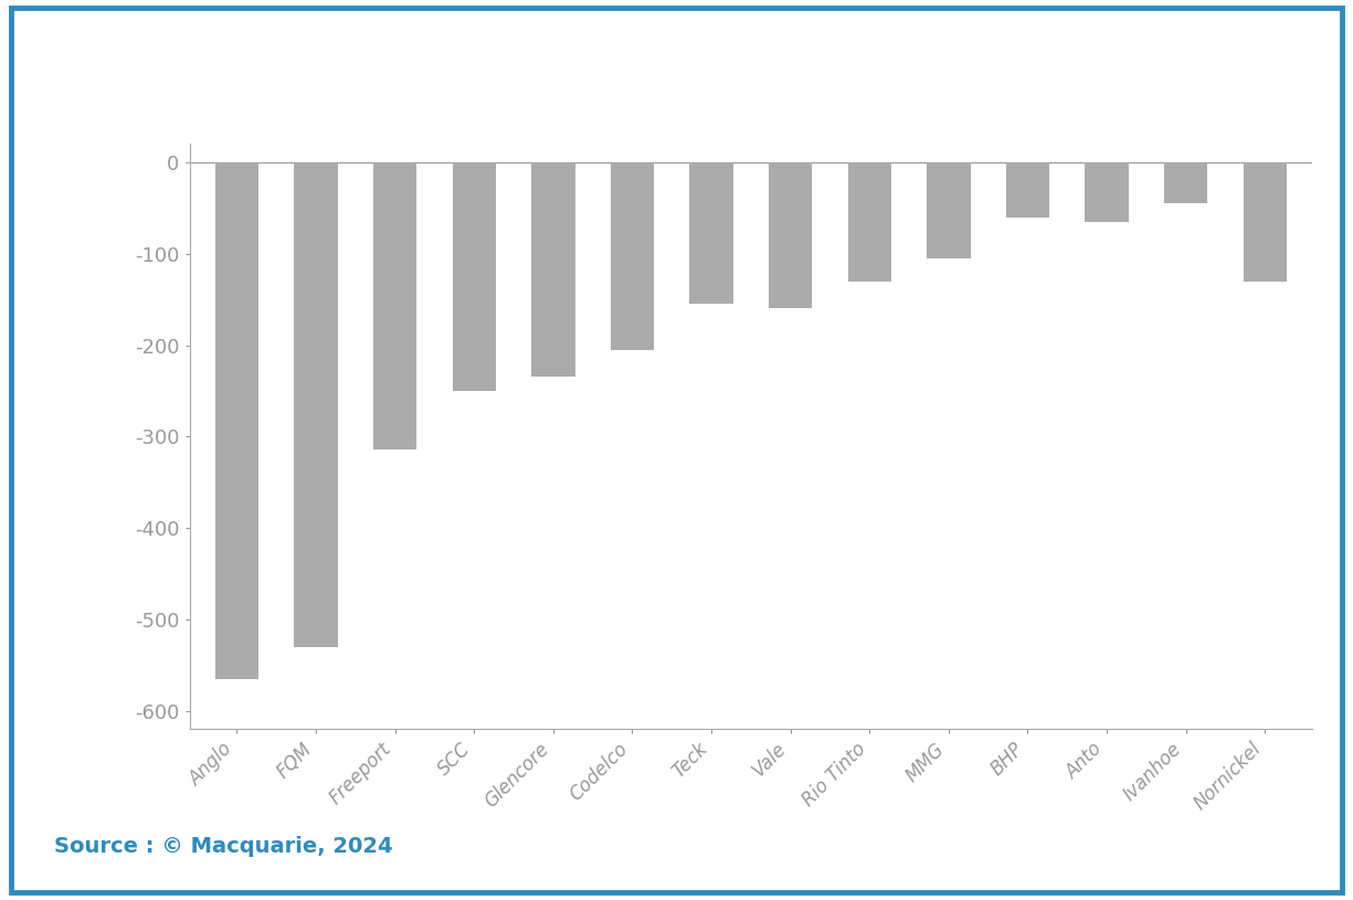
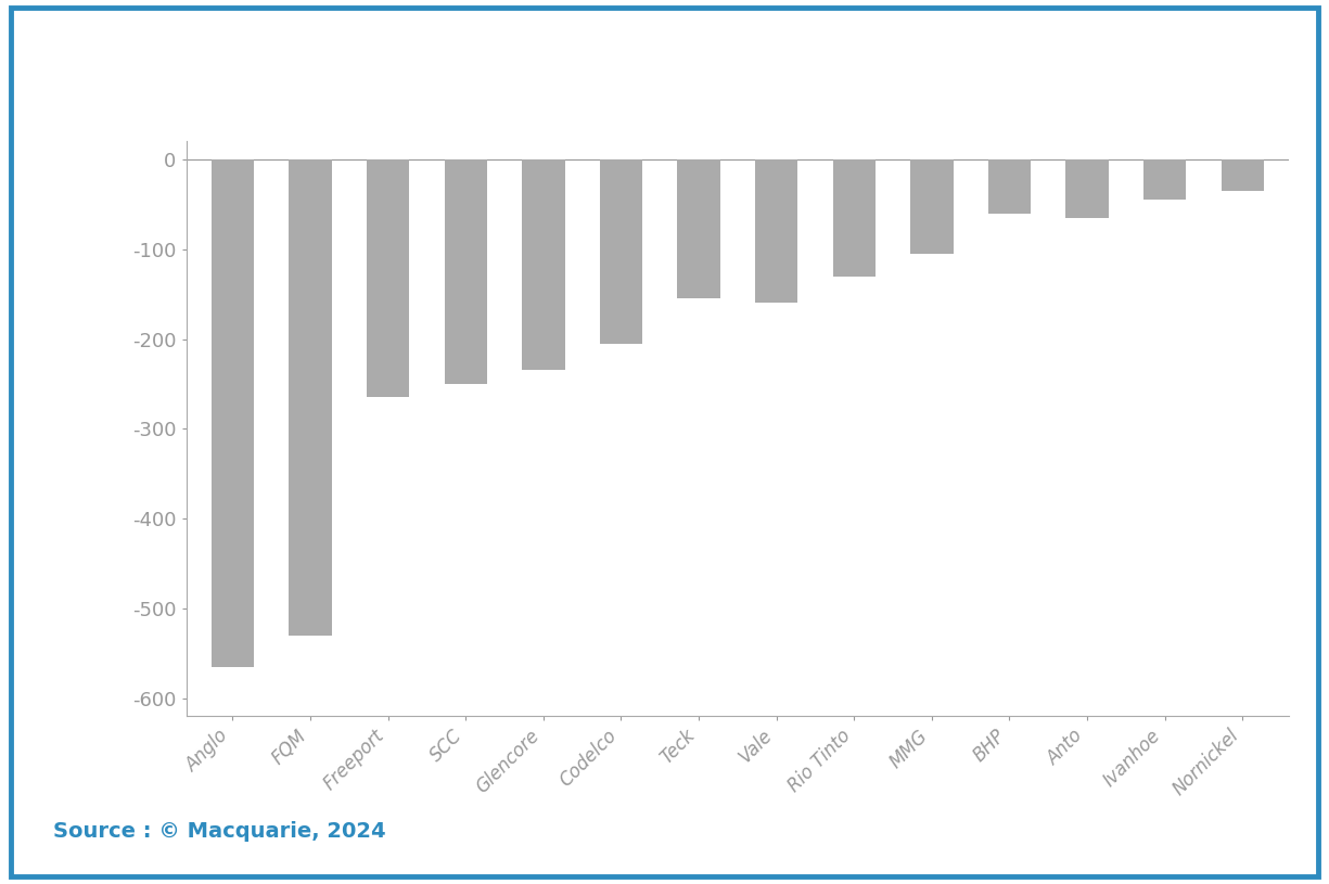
Freeport: -314 -> -265
Nornickel: -130 -> -35
